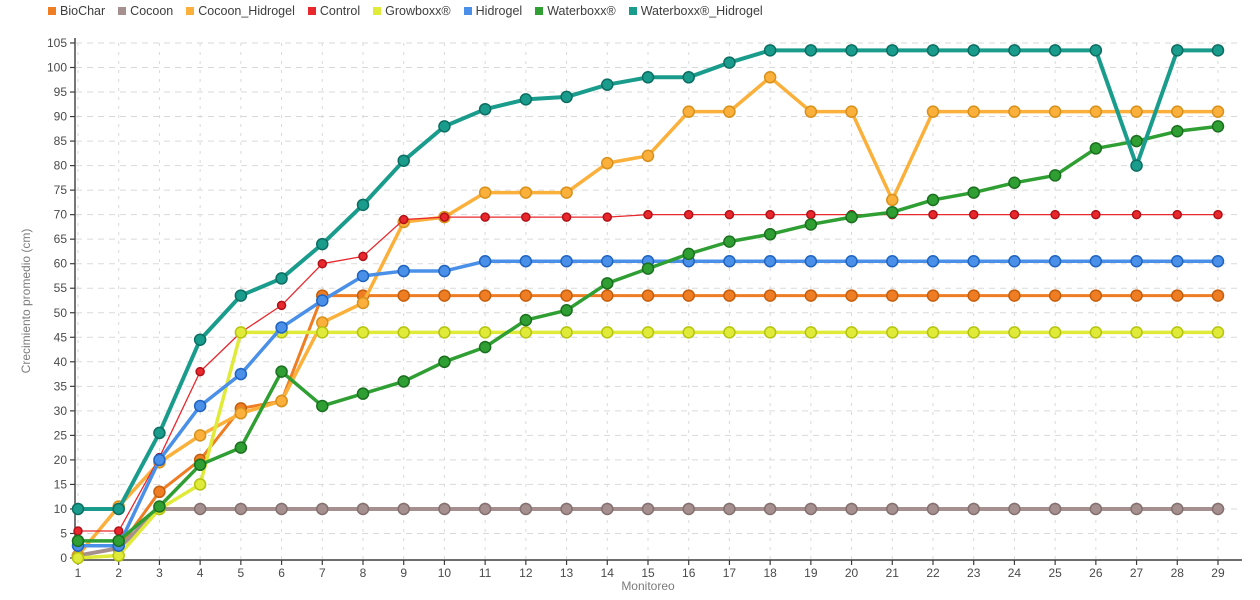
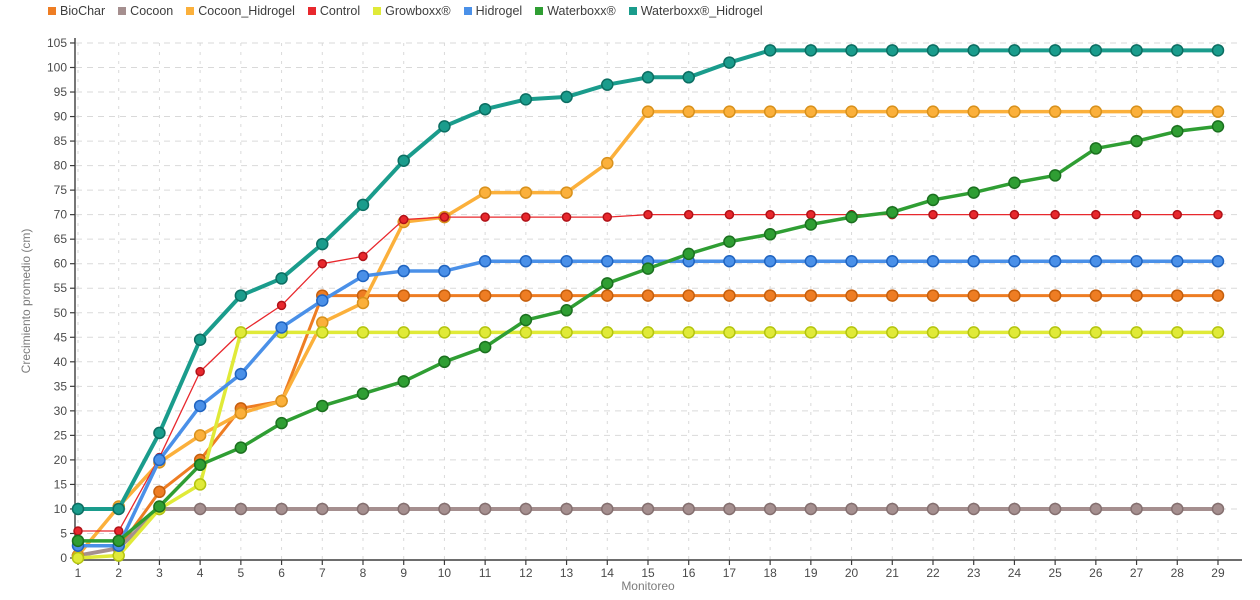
Waterboxx®/6: 38 -> 28
Cocoon_Hidrogel/15: 82 -> 91
Cocoon_Hidrogel/18: 98 -> 91
Cocoon_Hidrogel/21: 73 -> 91
Waterboxx®_Hidrogel/27: 80 -> 104
